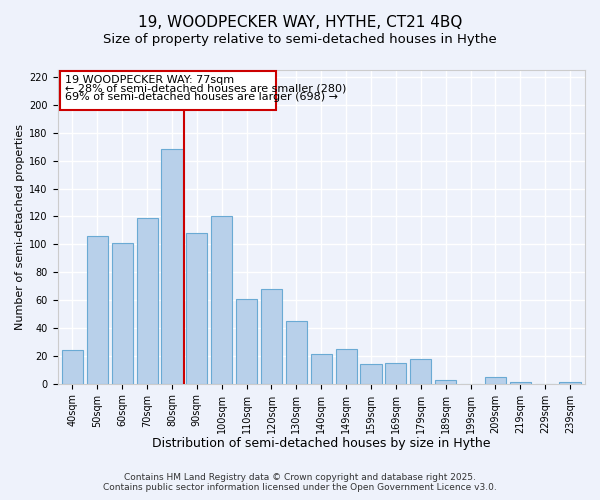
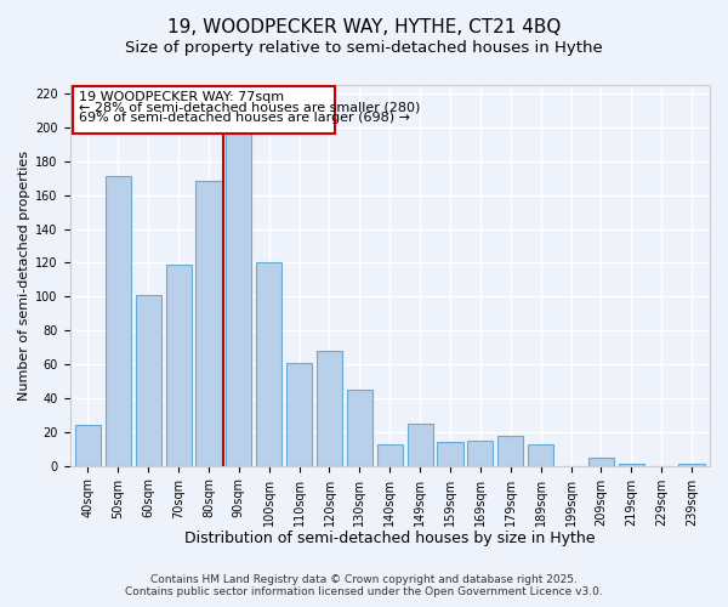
50sqm: 106 -> 171
90sqm: 108 -> 198
140sqm: 21 -> 13
189sqm: 3 -> 13
